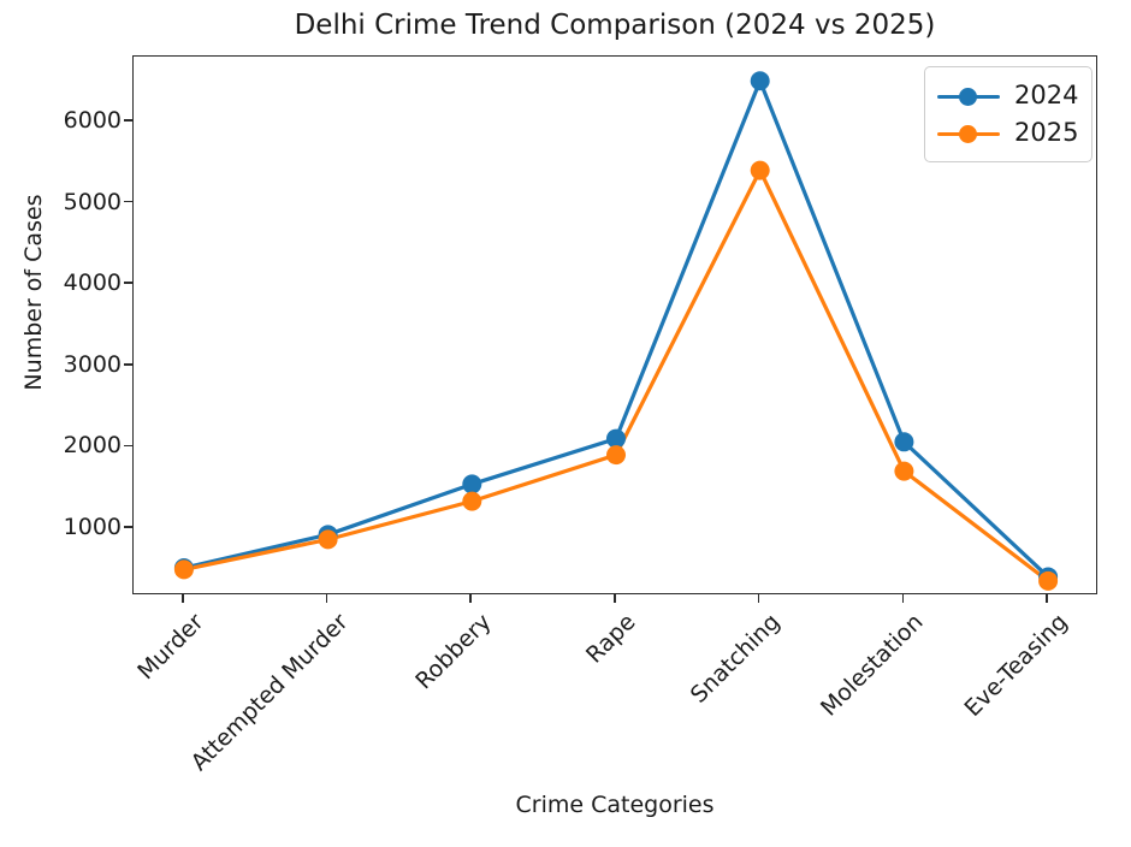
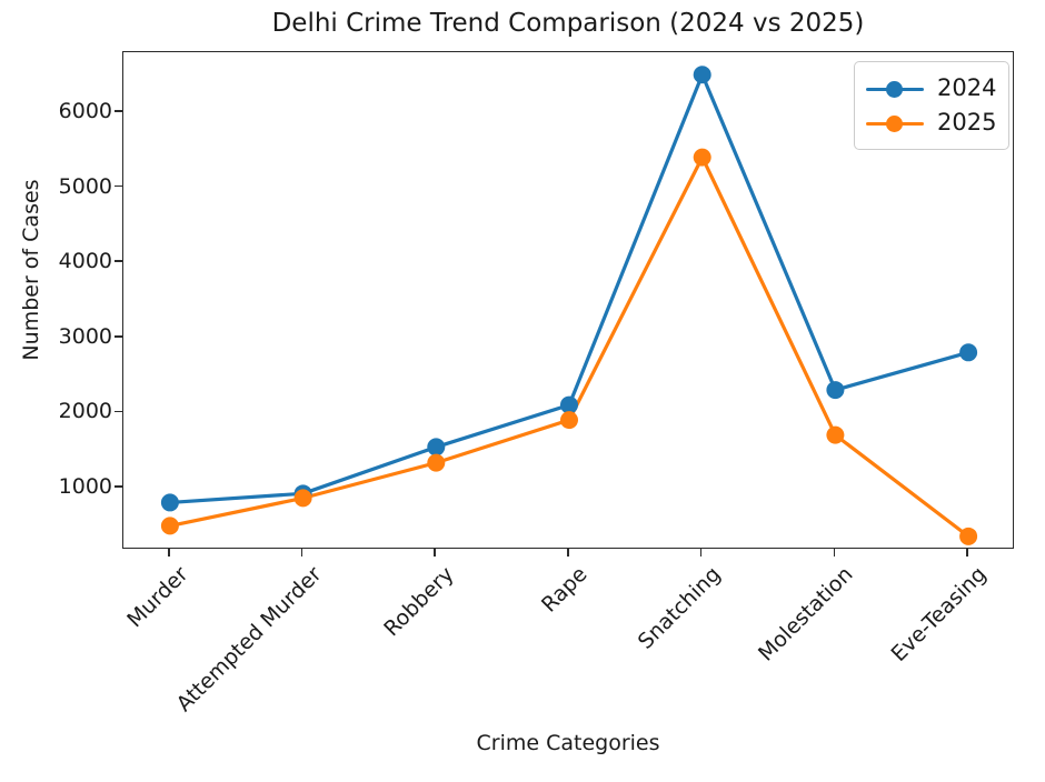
2024/Murder: 500 -> 800
2024/Molestation: 2100 -> 2300
2024/Eve-Teasing: 400 -> 2800
